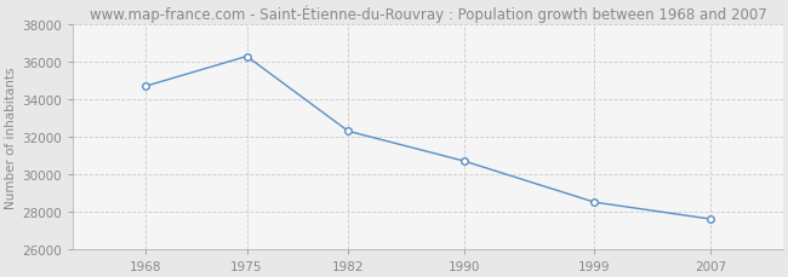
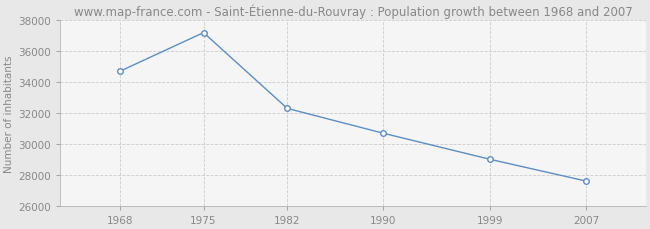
1975: 36300 -> 37200
1999: 28500 -> 29000
